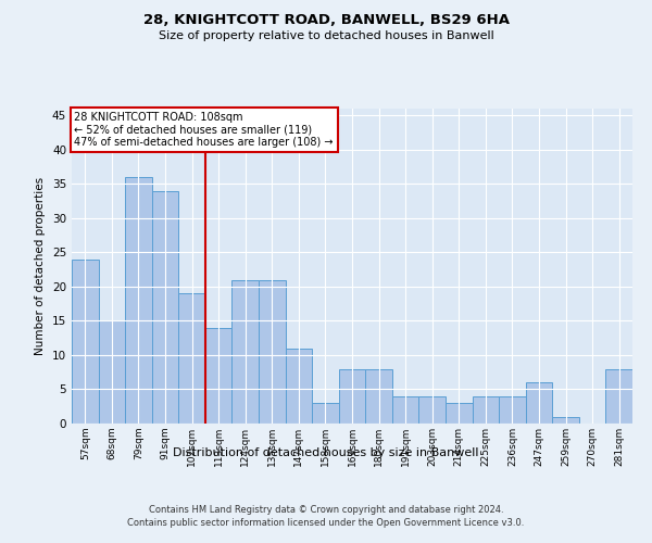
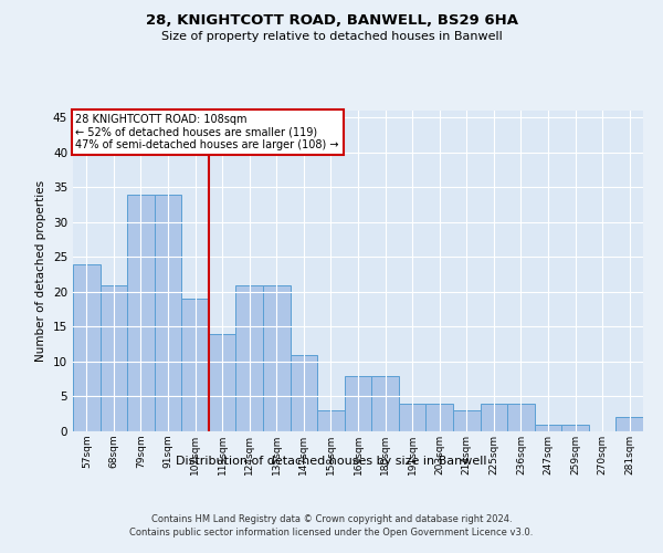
68sqm: 15 -> 21
79sqm: 36 -> 34
247sqm: 6 -> 1
281sqm: 8 -> 2
